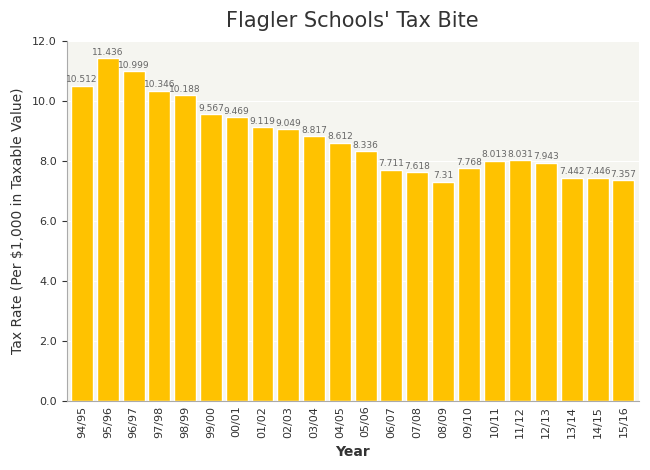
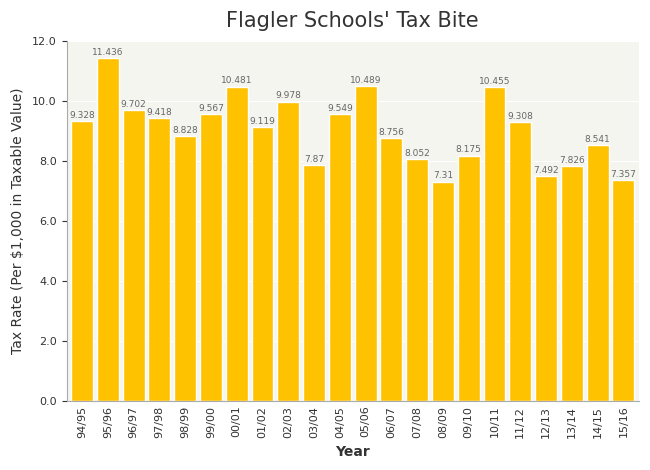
94/95: 10.512 -> 9.328
96/97: 10.999 -> 9.702
97/98: 10.346 -> 9.418
98/99: 10.188 -> 8.828
00/01: 9.469 -> 10.481
02/03: 9.049 -> 9.978
03/04: 8.817 -> 7.87
04/05: 8.612 -> 9.549
05/06: 8.336 -> 10.489
06/07: 7.711 -> 8.756
07/08: 7.618 -> 8.052
09/10: 7.768 -> 8.175
10/11: 8.013 -> 10.455
11/12: 8.031 -> 9.308
12/13: 7.943 -> 7.492
13/14: 7.442 -> 7.826
14/15: 7.446 -> 8.541
